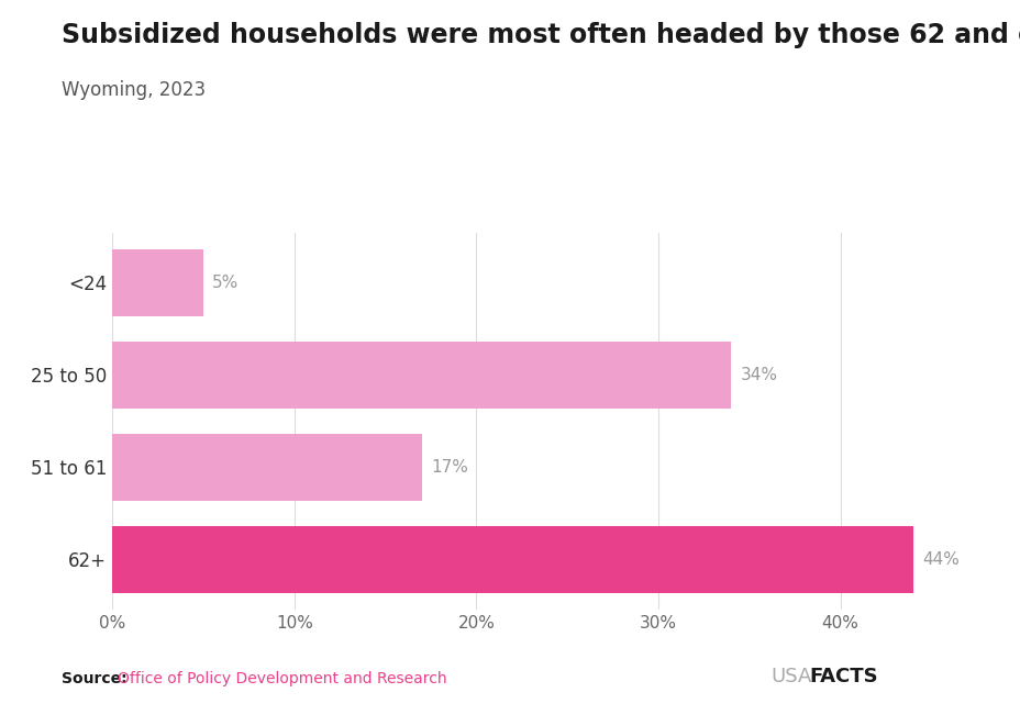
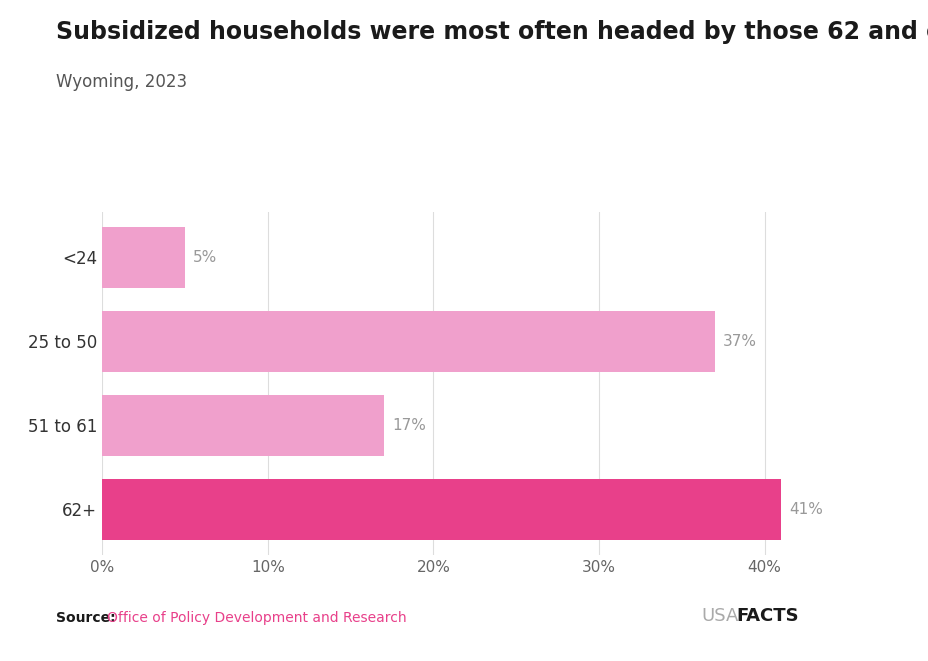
25 to 50: 34% -> 37%
62+: 44% -> 41%
